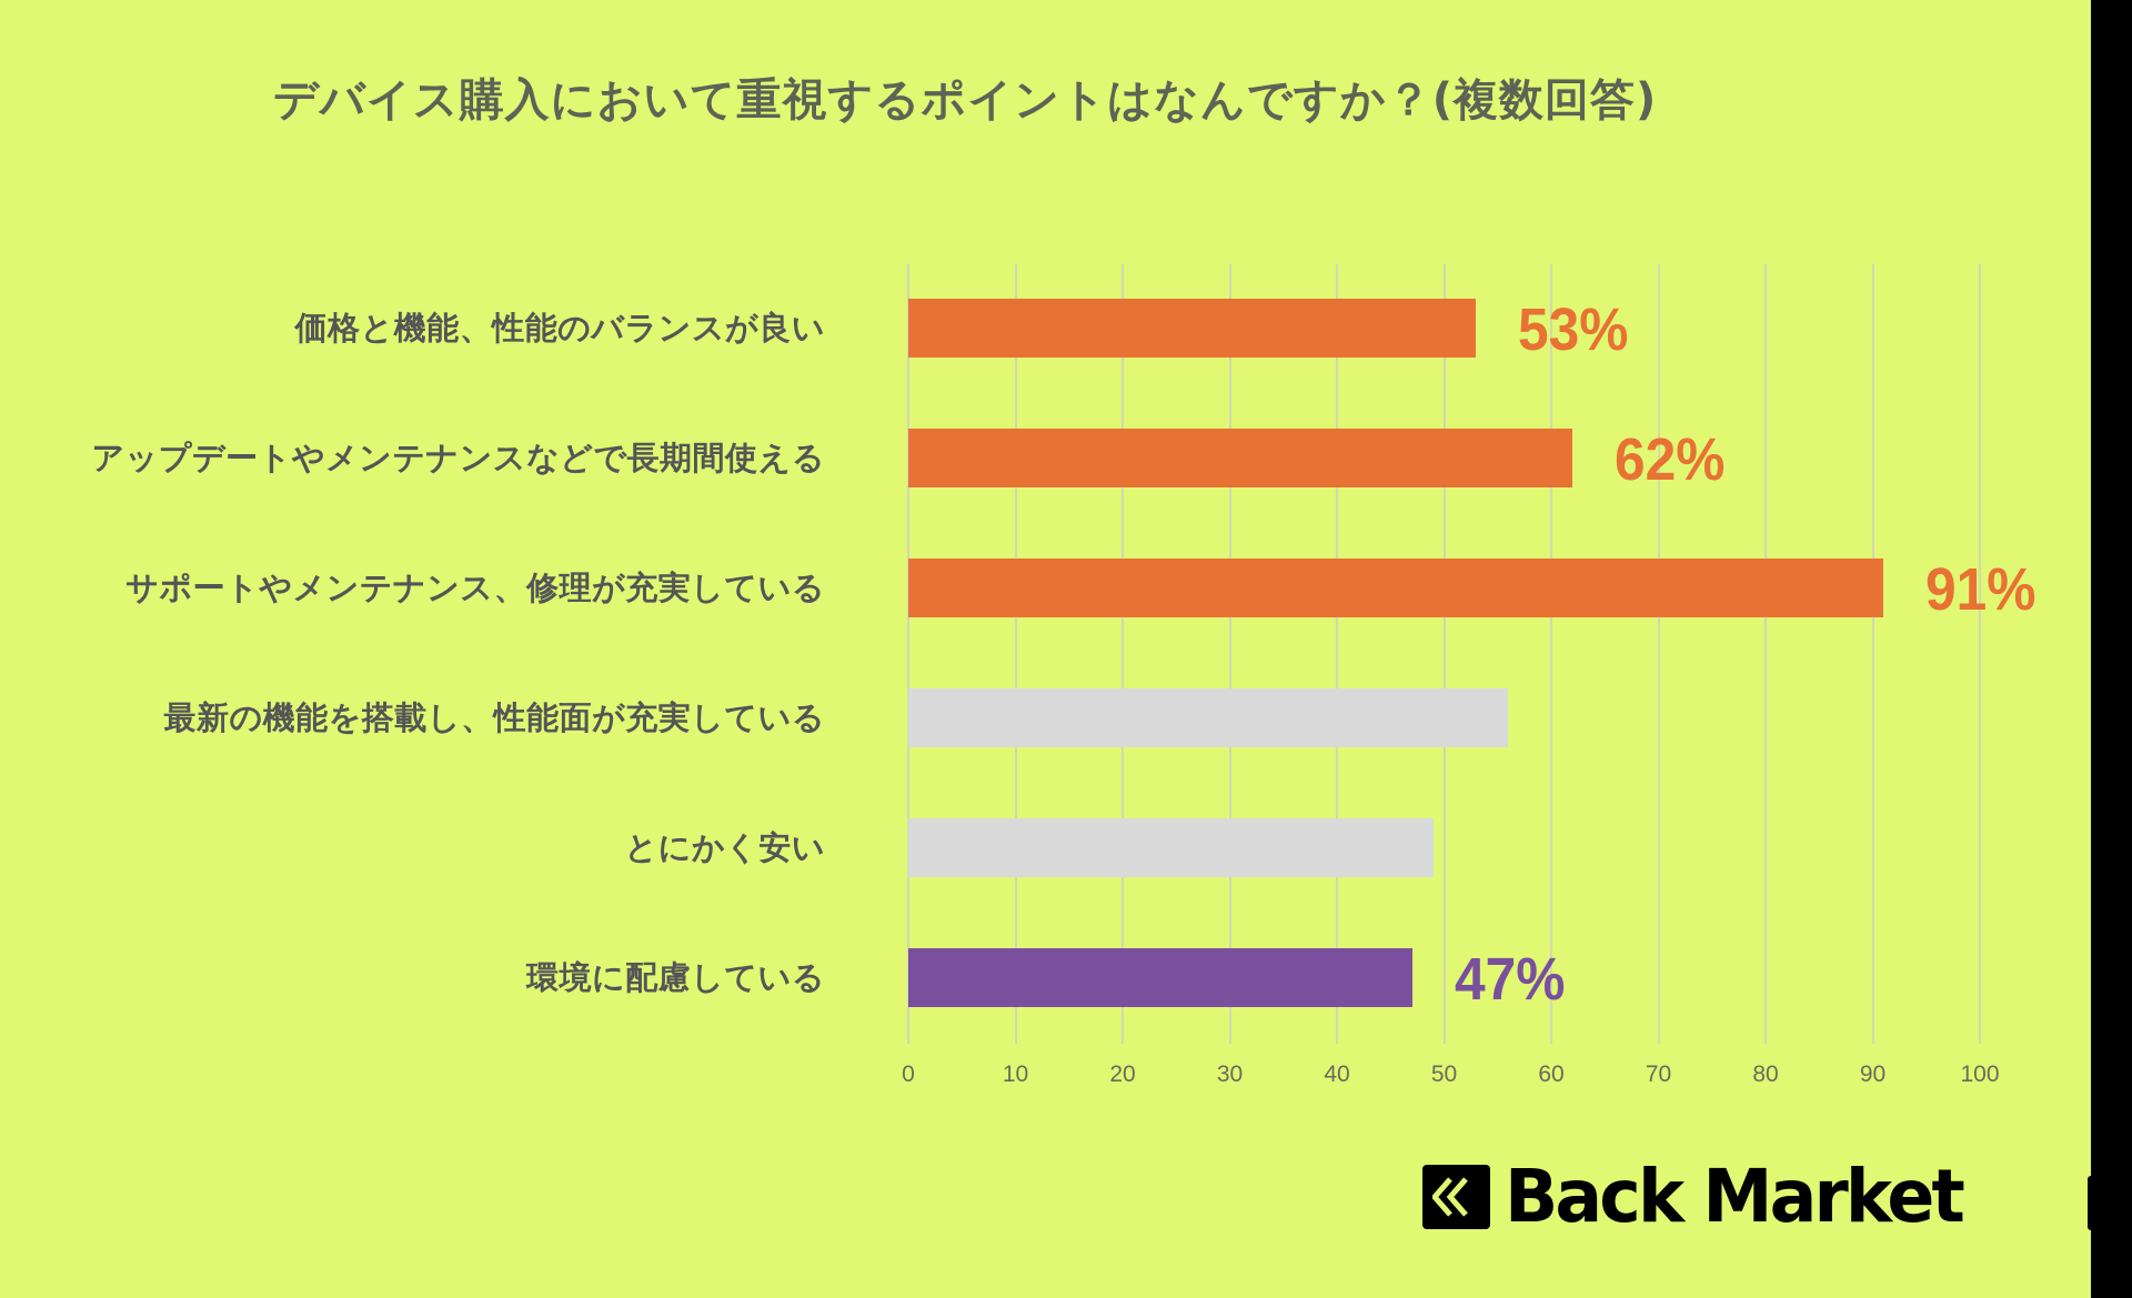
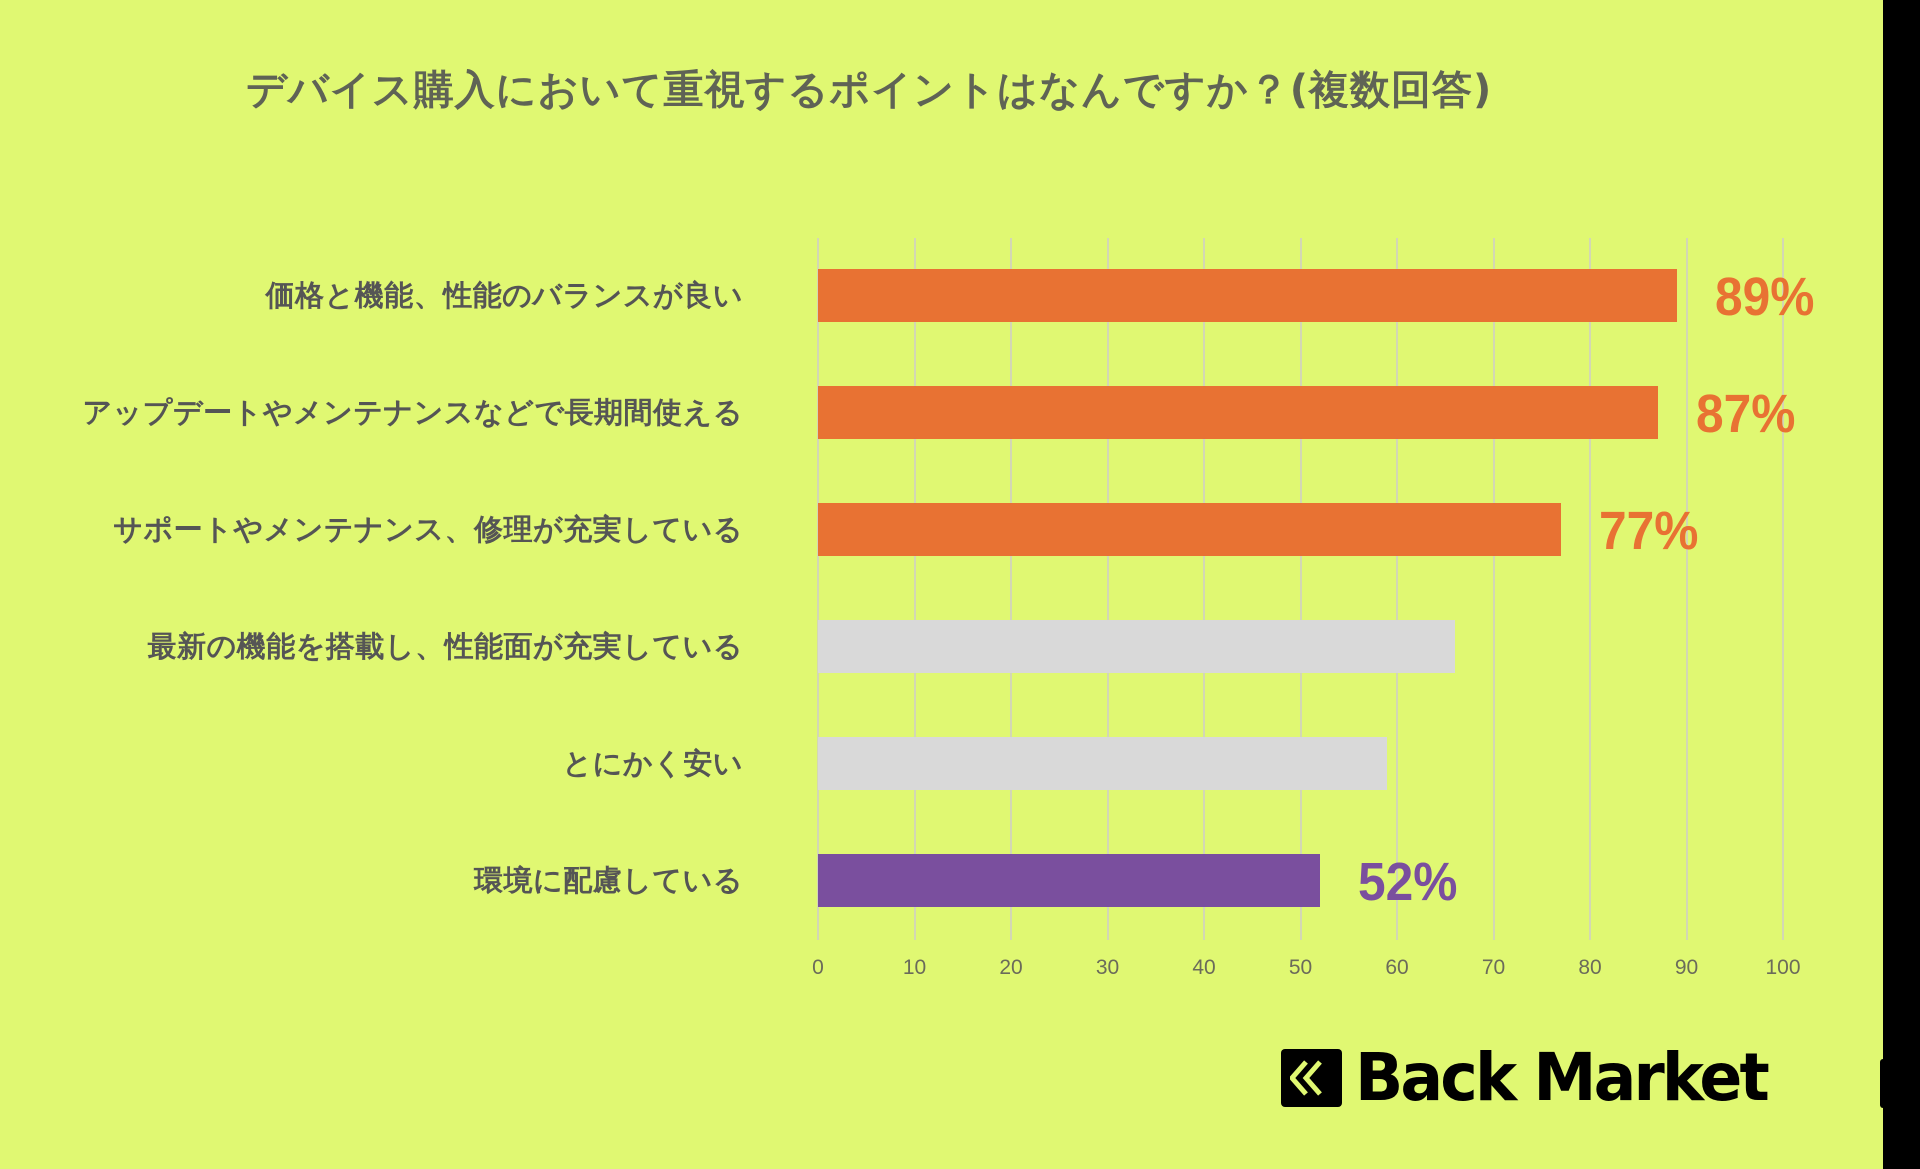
価格と機能、性能のバランスが良い: 53% -> 89%
アップデートやメンテナンスなどで長期間使える: 62% -> 87%
サポートやメンテナンス、修理が充実している: 91% -> 77%
最新の機能を搭載し、性能面が充実している: 56 -> 66
とにかく安い: 49 -> 59
環境に配慮している: 47% -> 52%
